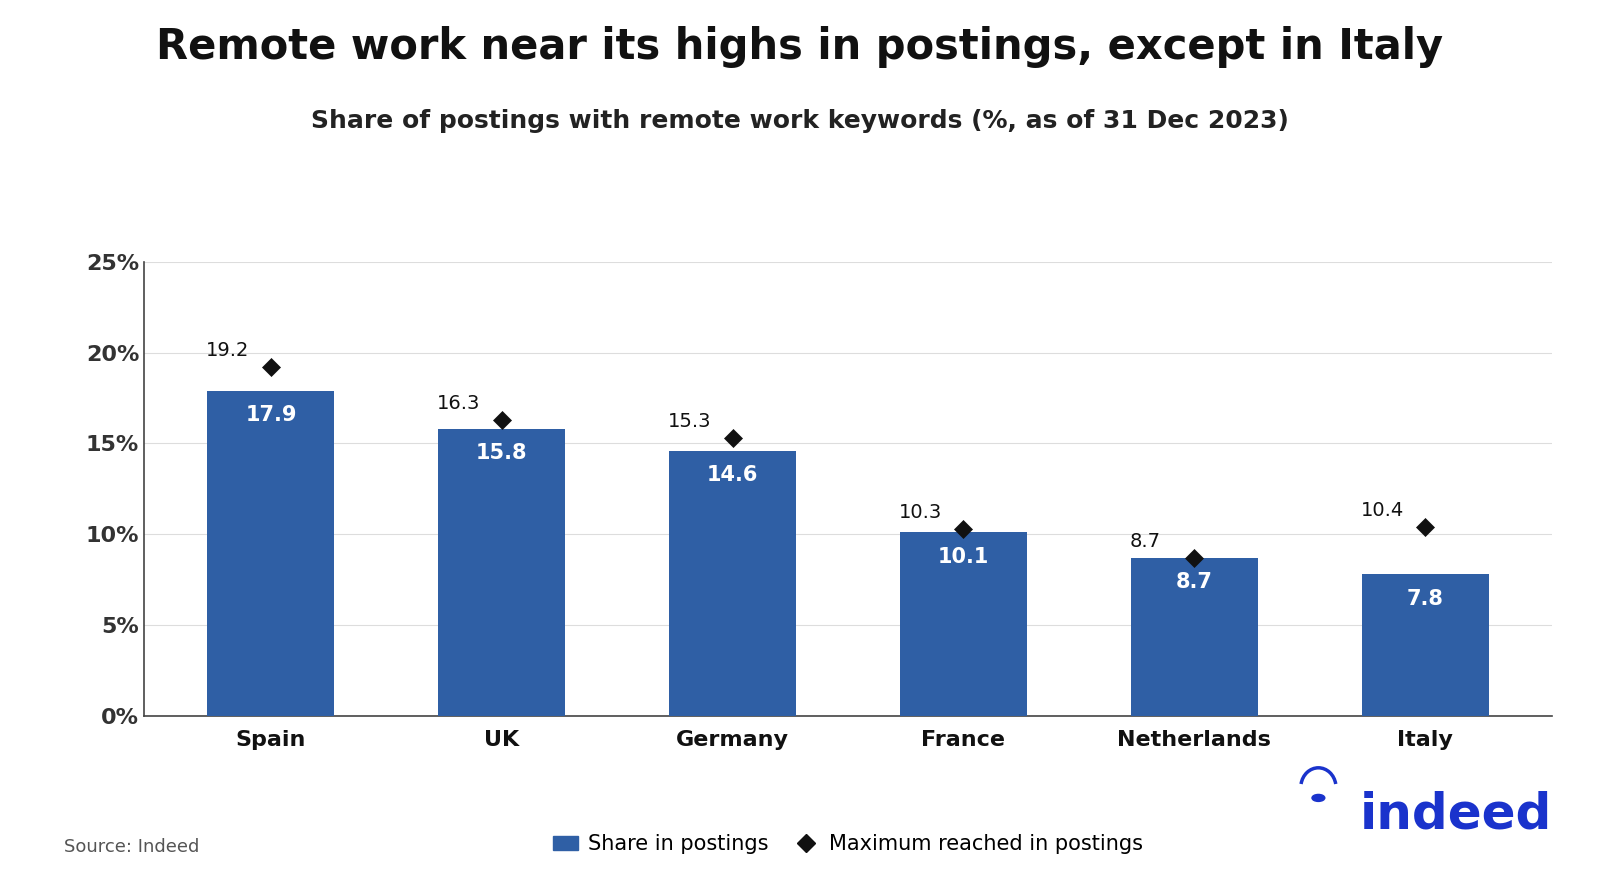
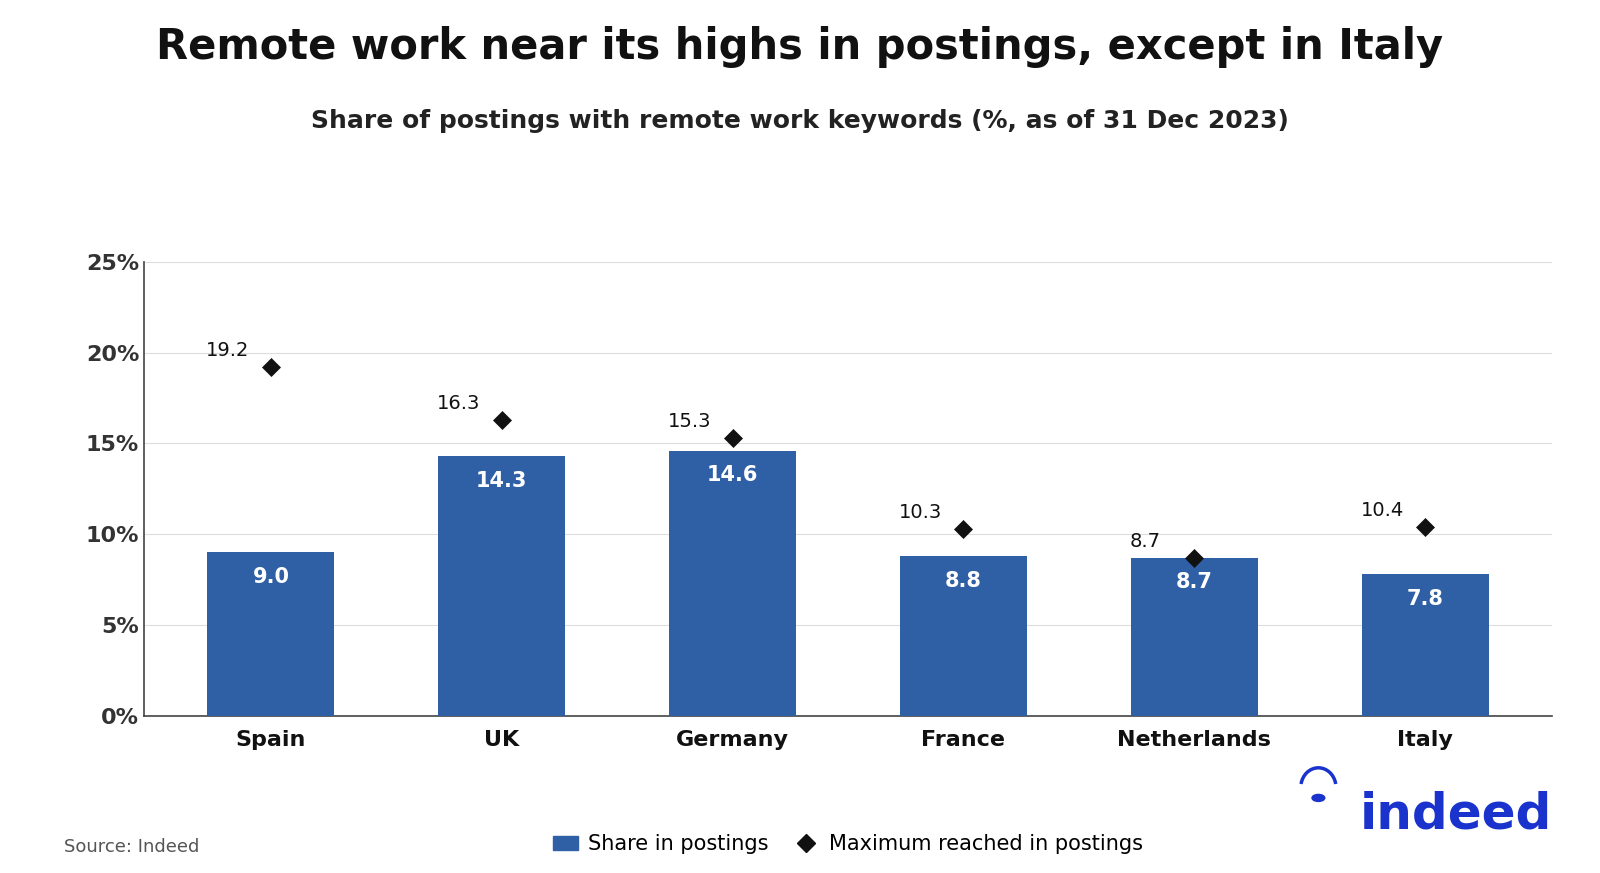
Spain: 17.9 -> 9.0
UK: 15.8 -> 14.3
France: 10.1 -> 8.8
